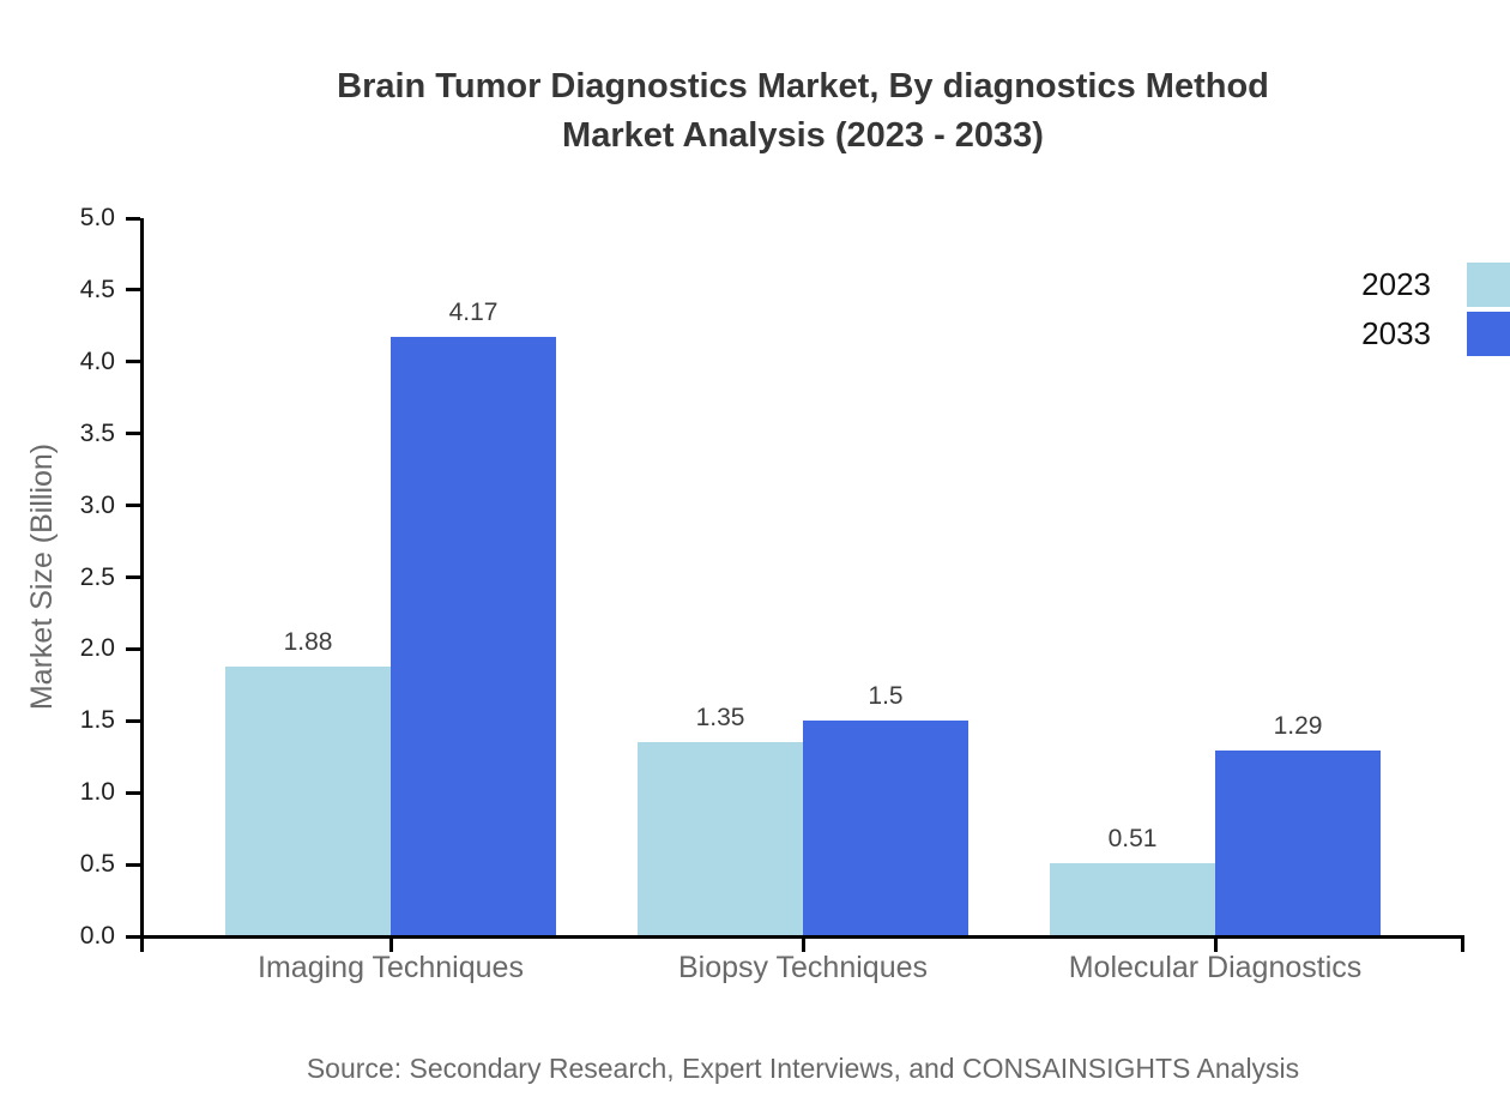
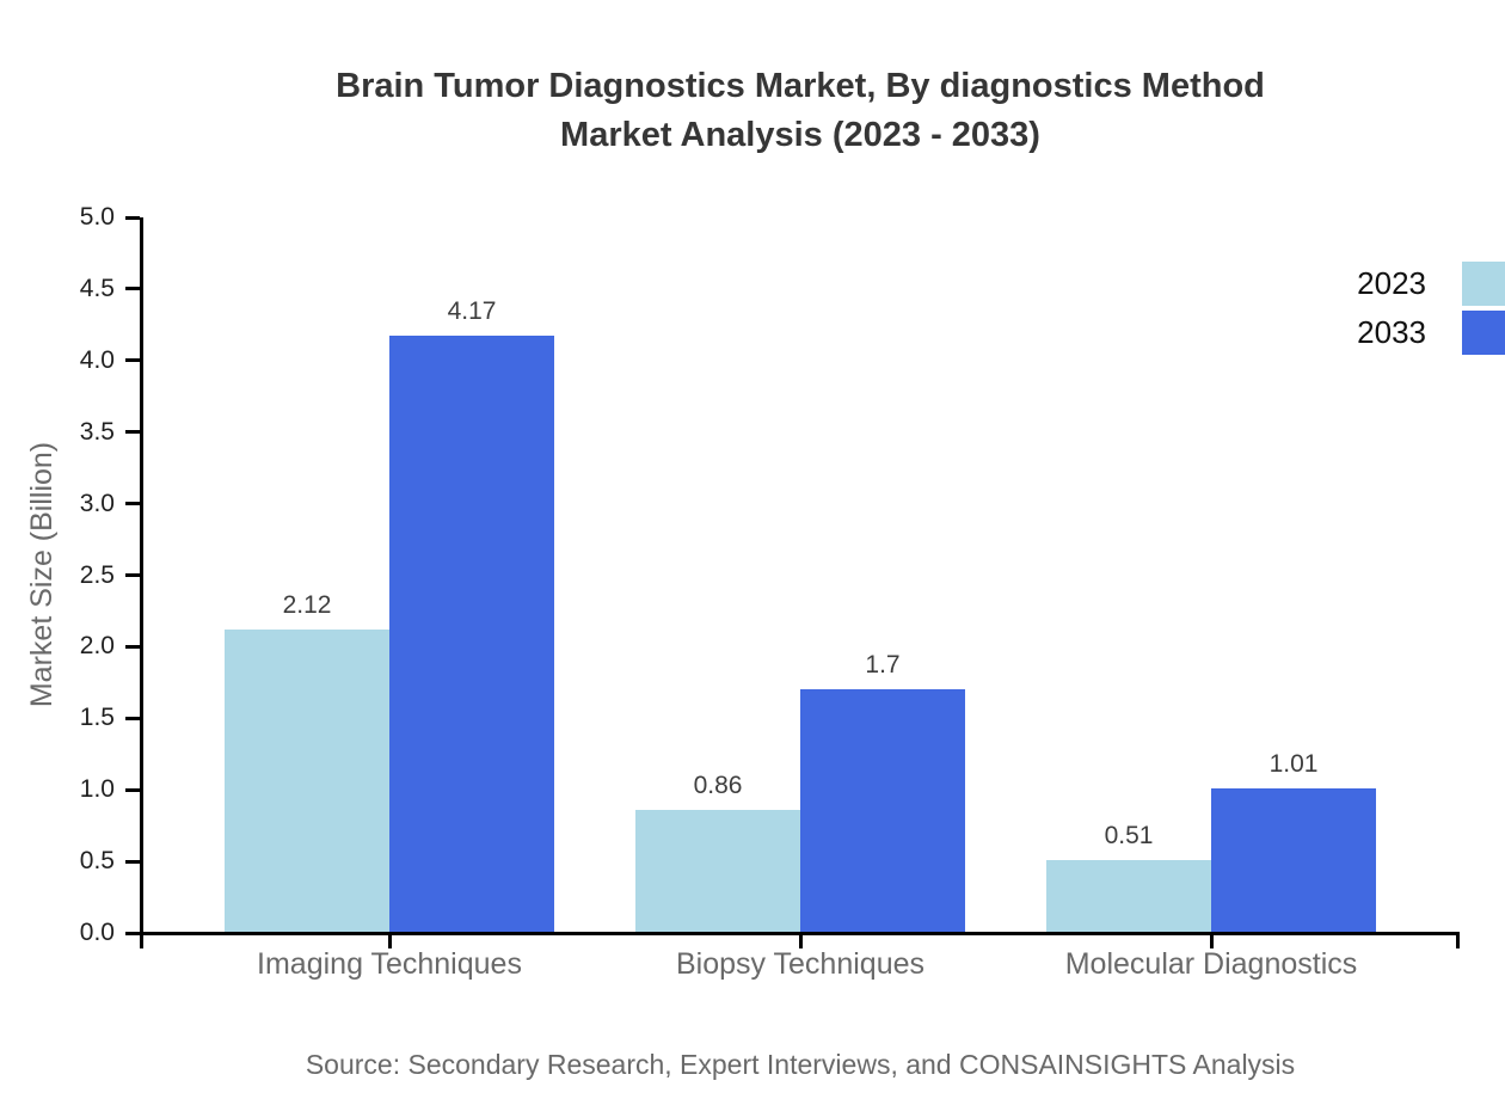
2023/Imaging Techniques: 1.88 -> 2.12
2023/Biopsy Techniques: 1.35 -> 0.86
2033/Biopsy Techniques: 1.5 -> 1.7
2033/Molecular Diagnostics: 1.29 -> 1.01
